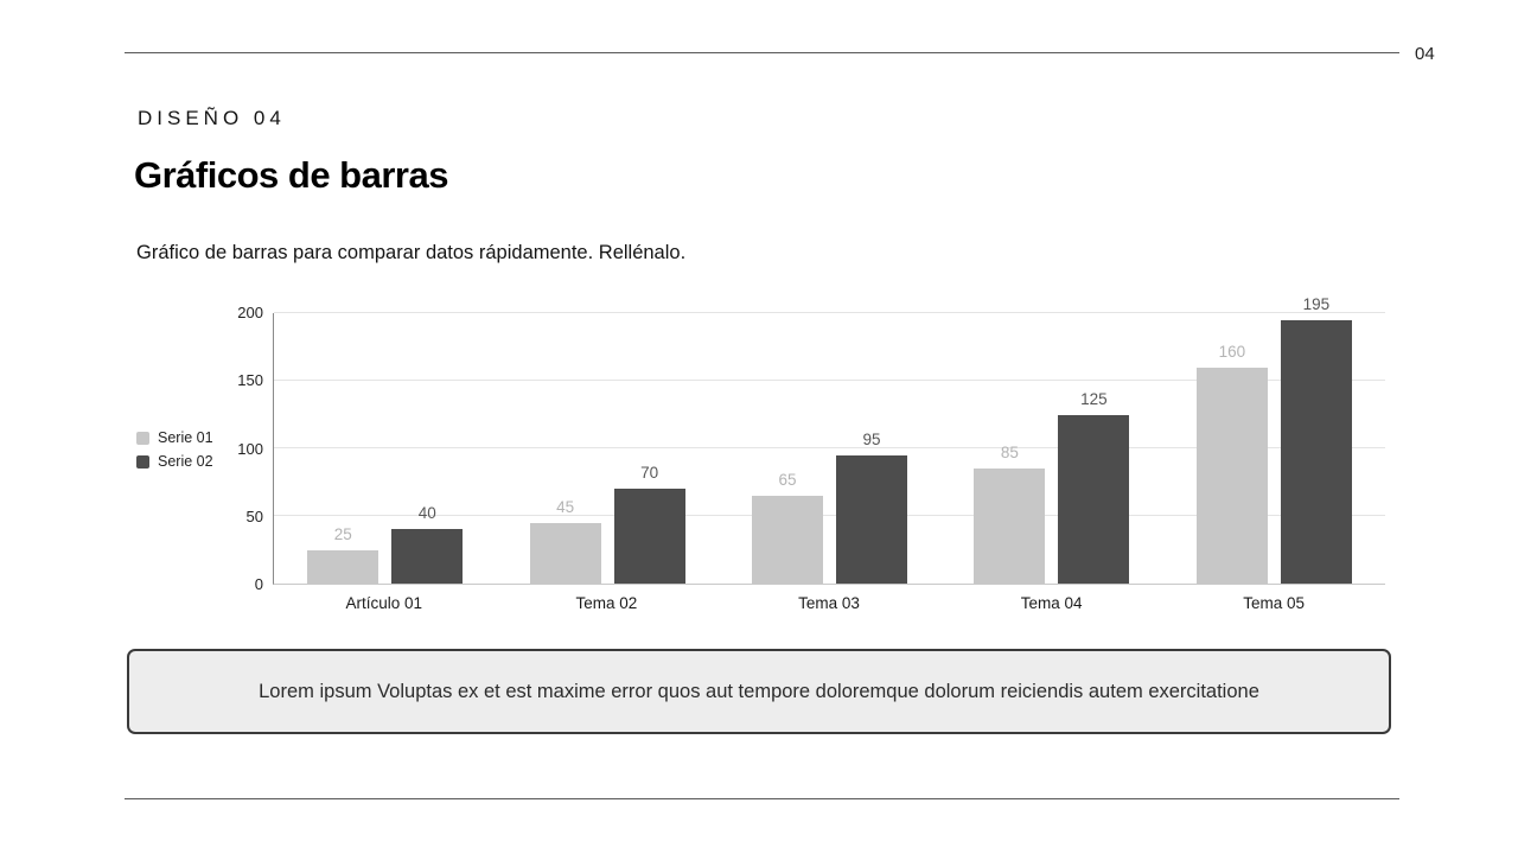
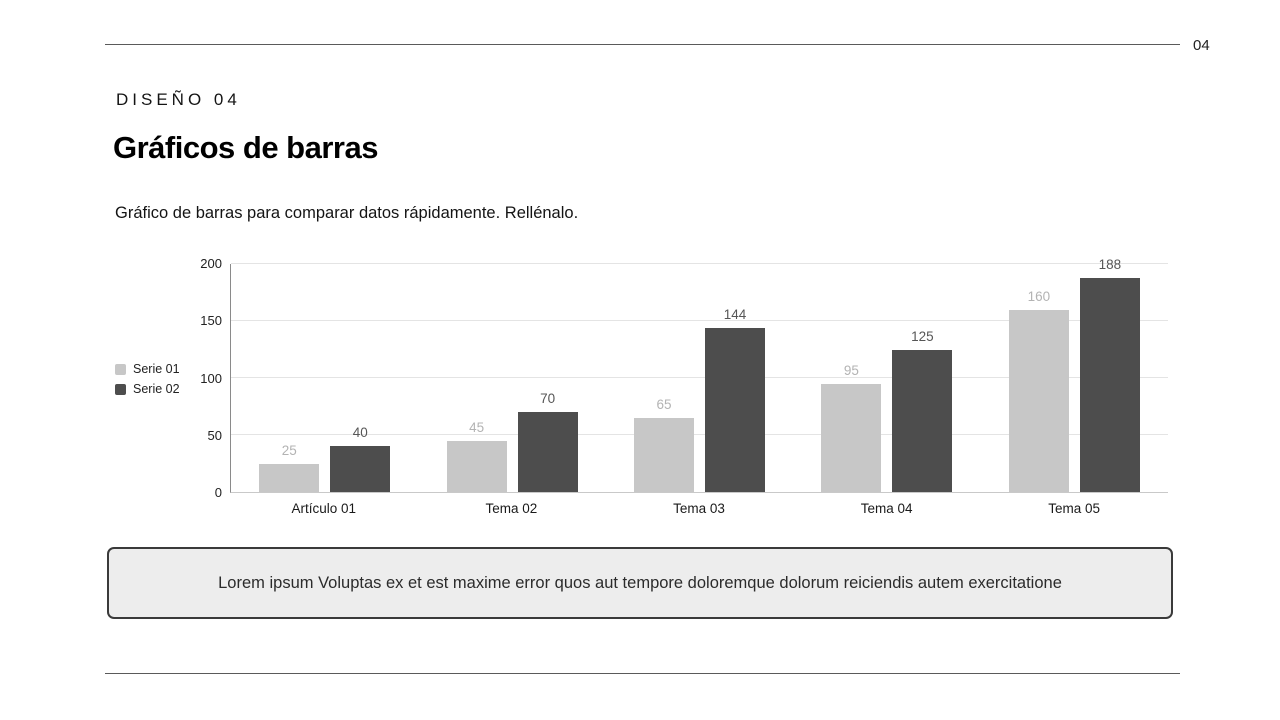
Serie 02/Tema 03: 95 -> 144
Serie 01/Tema 04: 85 -> 95
Serie 02/Tema 05: 195 -> 188
